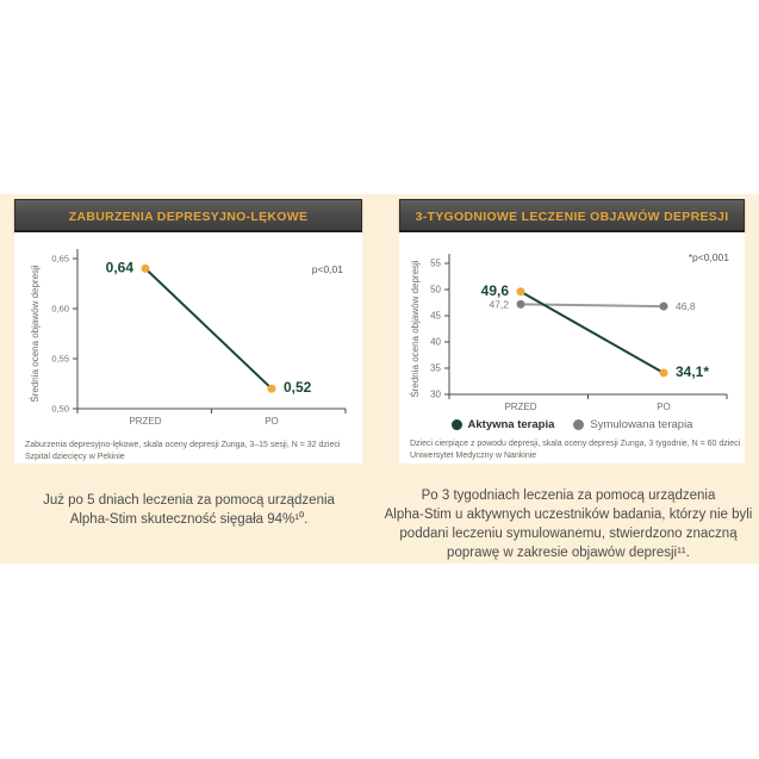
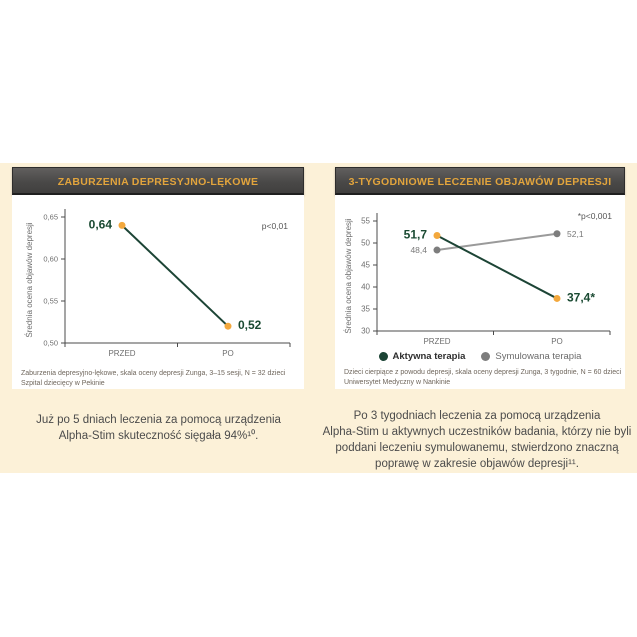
3-TYGODNIOWE LECZENIE OBJAWÓW DEPRESJI/Aktywna terapia/PRZED: 49,6 -> 51,7
3-TYGODNIOWE LECZENIE OBJAWÓW DEPRESJI/Symulowana terapia/PRZED: 47,2 -> 48,4
3-TYGODNIOWE LECZENIE OBJAWÓW DEPRESJI/Aktywna terapia/PO: 34,1 -> 37,4
3-TYGODNIOWE LECZENIE OBJAWÓW DEPRESJI/Symulowana terapia/PO: 46,8 -> 52,1
